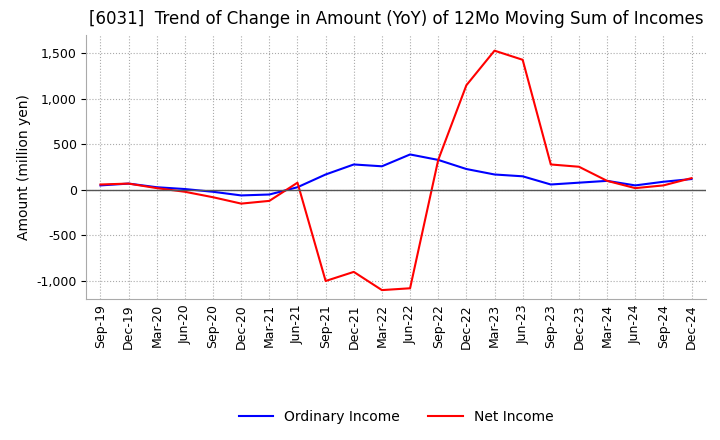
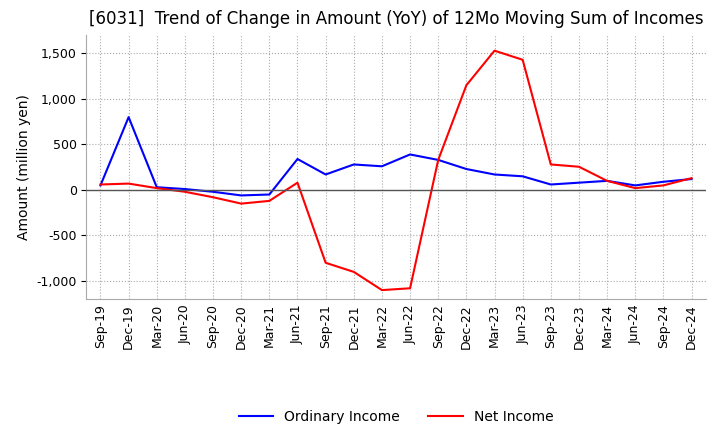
Ordinary Income/Dec-19: 70 -> 800
Ordinary Income/Jun-21: 30 -> 340
Net Income/Sep-21: -1,000 -> -800
